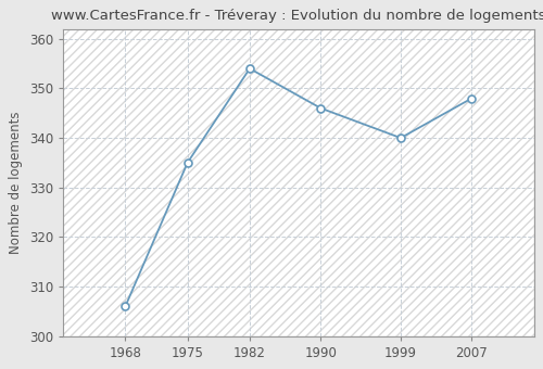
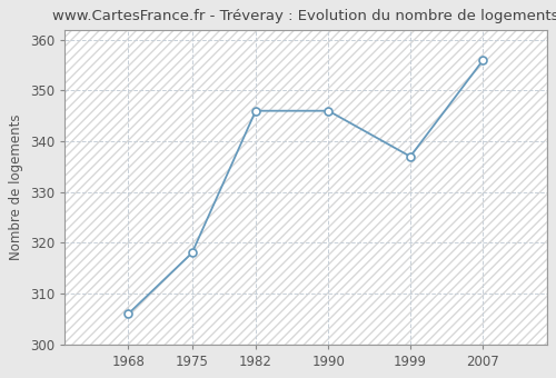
1975: 335 -> 318
1982: 354 -> 346
1999: 340 -> 337
2007: 348 -> 356
